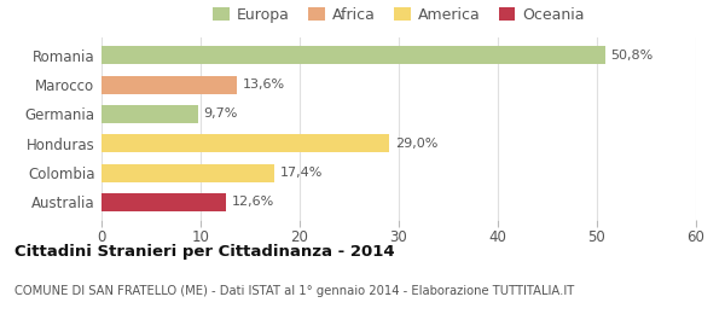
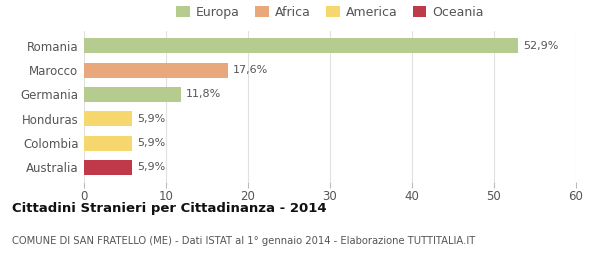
Romania: 50,8% -> 52,9%
Marocco: 13,6% -> 17,6%
Germania: 9,7% -> 11,8%
Honduras: 29,0% -> 5,9%
Colombia: 17,4% -> 5,9%
Australia: 12,6% -> 5,9%
